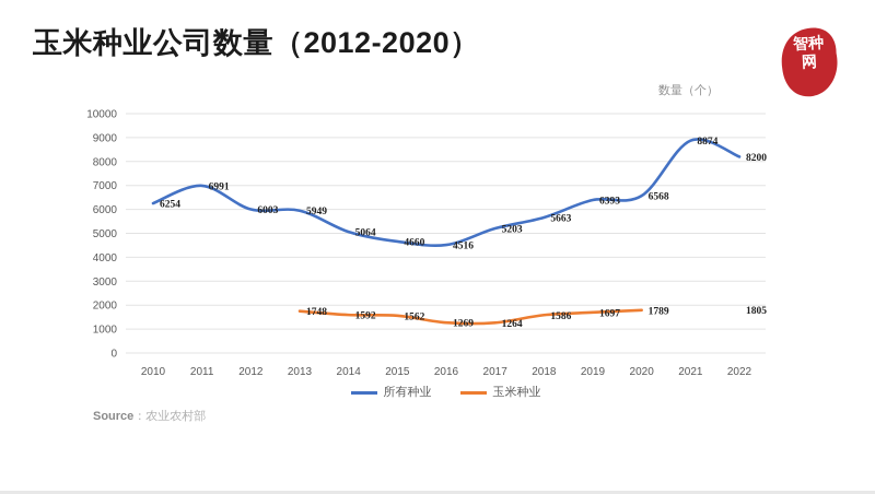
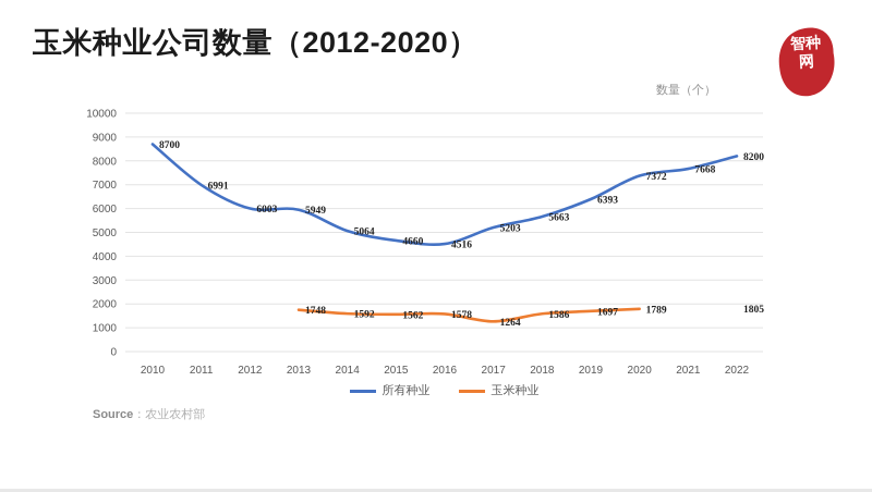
所有种业/2010: 6254 -> 8700
玉米种业/2016: 1269 -> 1578
所有种业/2020: 6568 -> 7372
所有种业/2021: 8874 -> 7668
